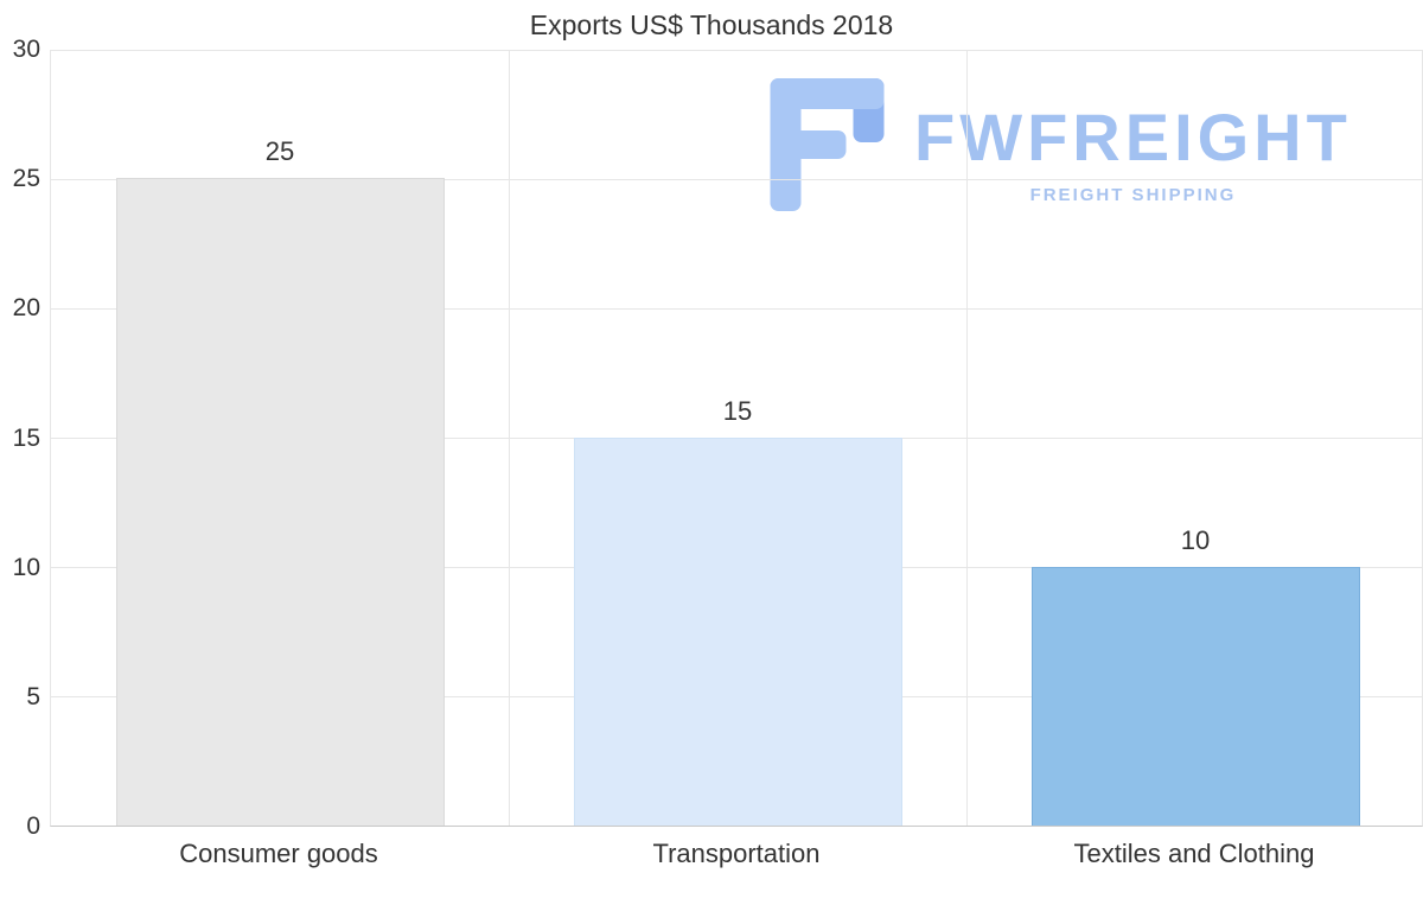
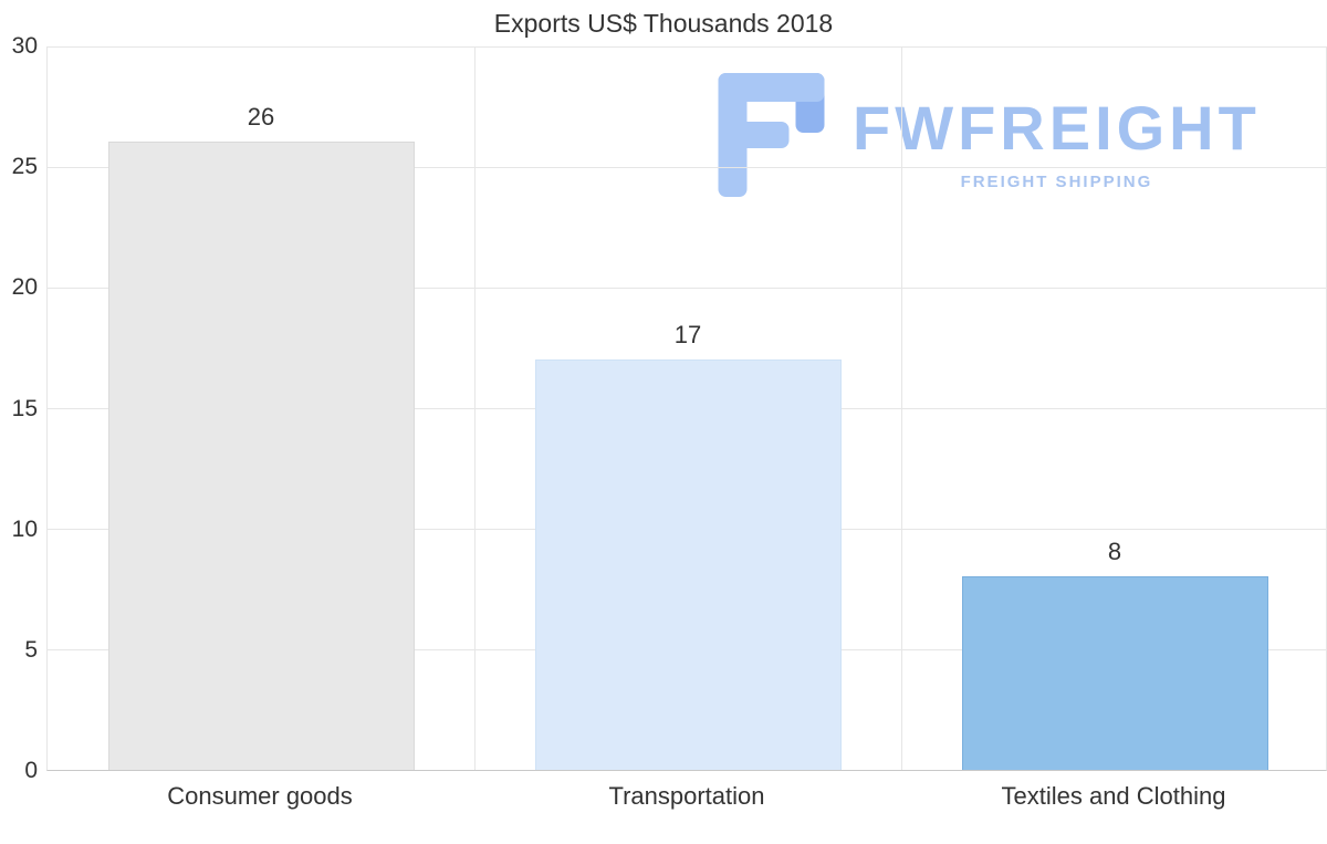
Consumer goods: 25 -> 26
Transportation: 15 -> 17
Textiles and Clothing: 10 -> 8
